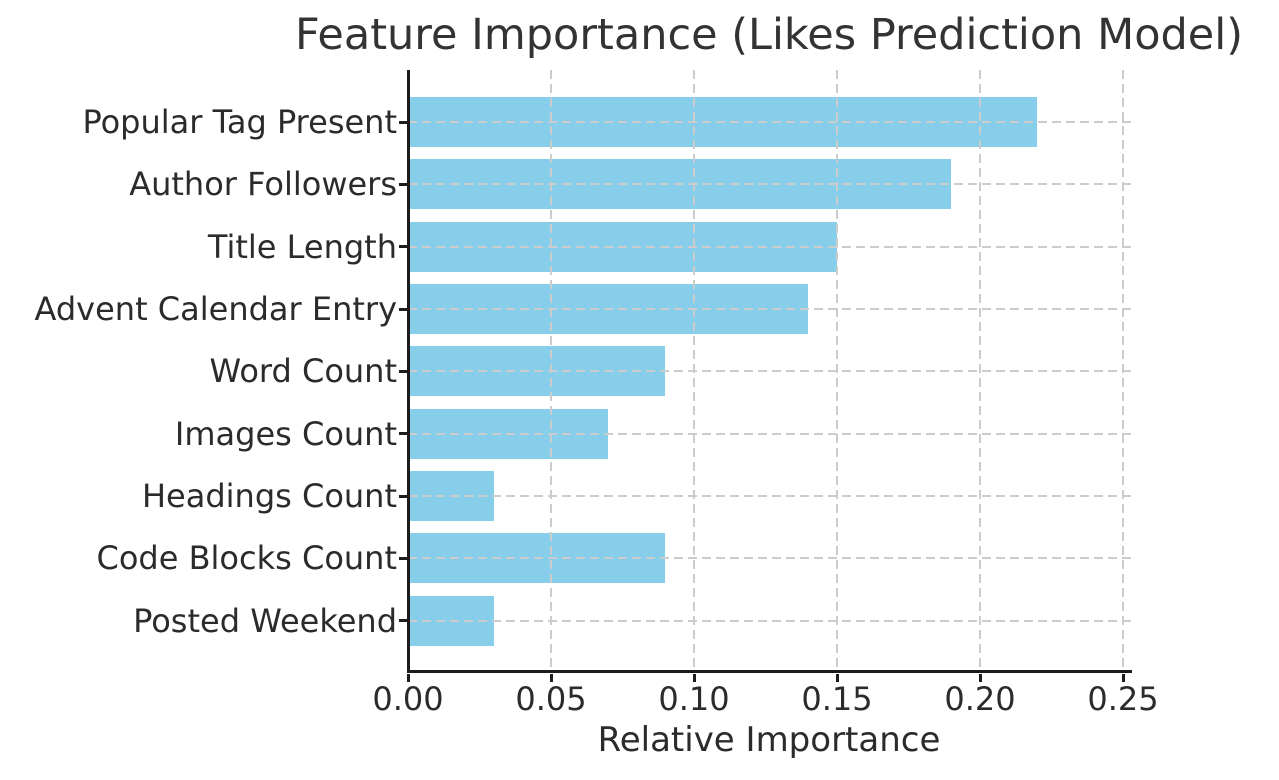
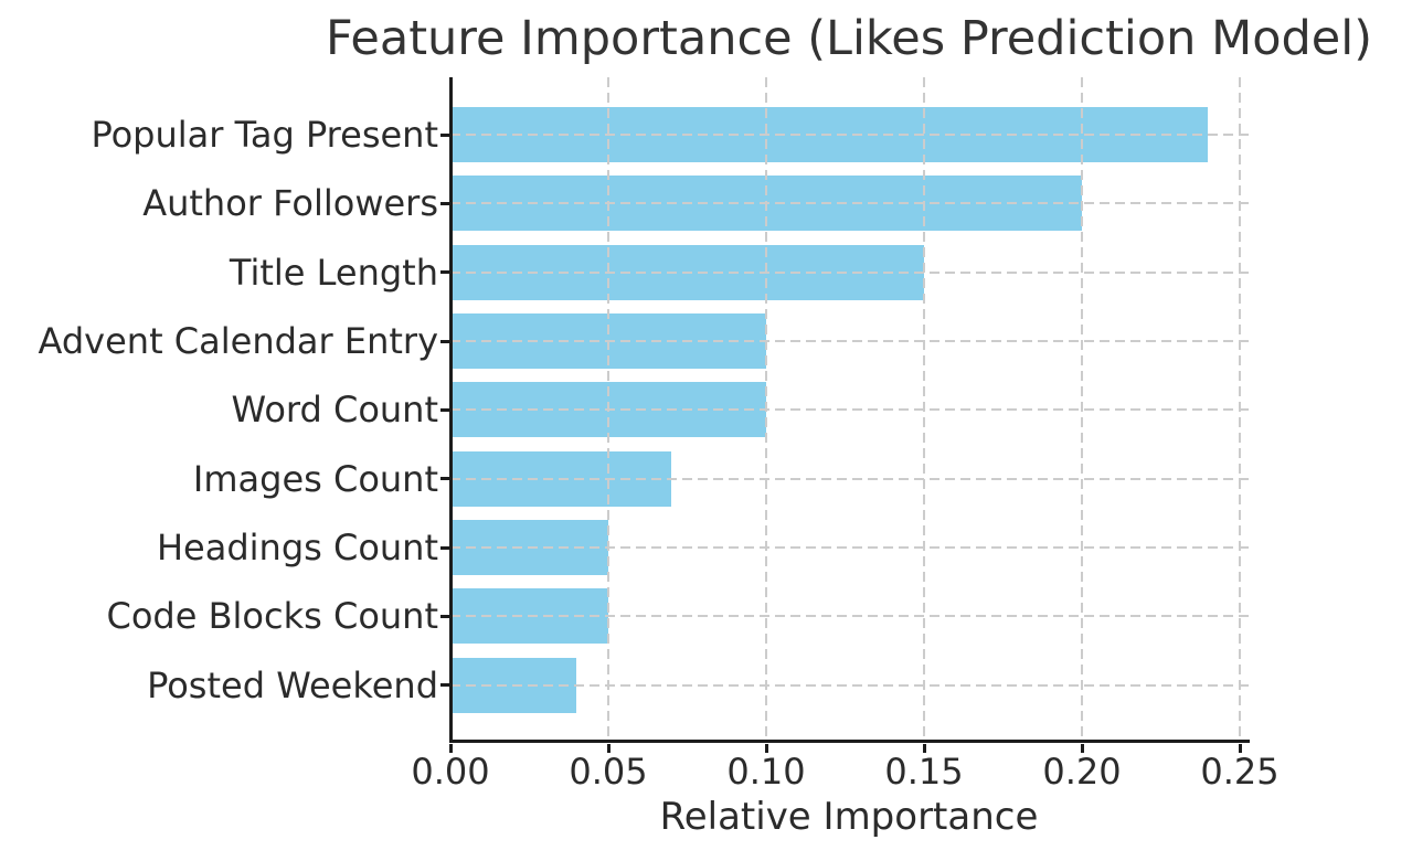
Popular Tag Present: 0.22 -> 0.24
Author Followers: 0.19 -> 0.20
Advent Calendar Entry: 0.14 -> 0.10
Word Count: 0.09 -> 0.10
Headings Count: 0.03 -> 0.05
Code Blocks Count: 0.09 -> 0.05
Posted Weekend: 0.03 -> 0.04
